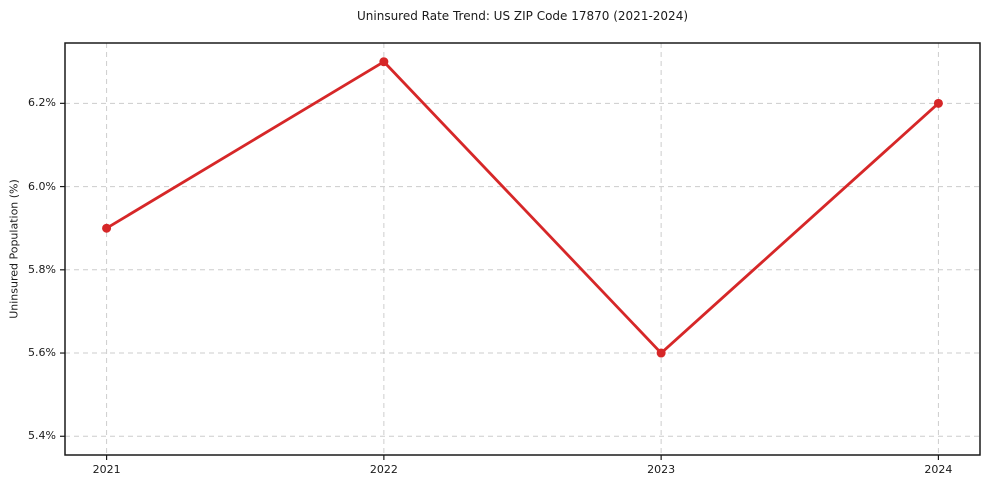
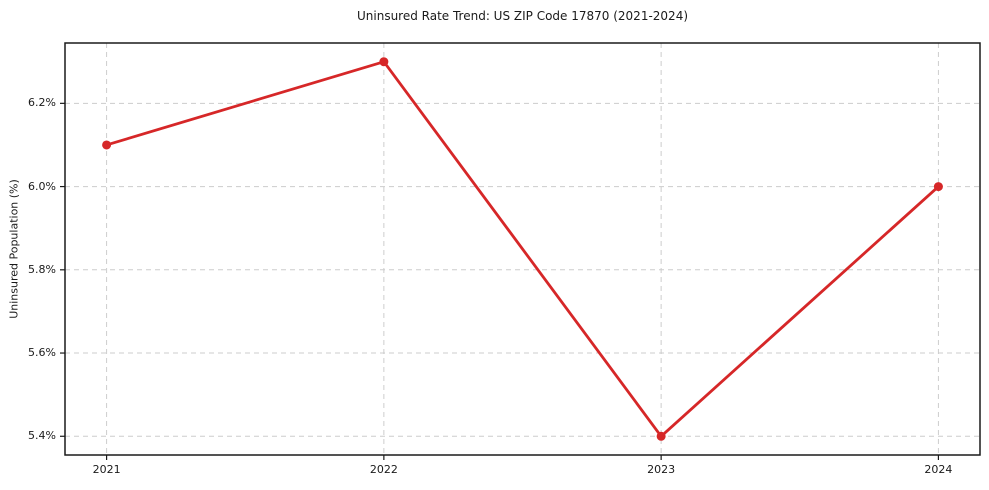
2021: 5.9% -> 6.1%
2023: 5.6% -> 5.4%
2024: 6.2% -> 6.0%
